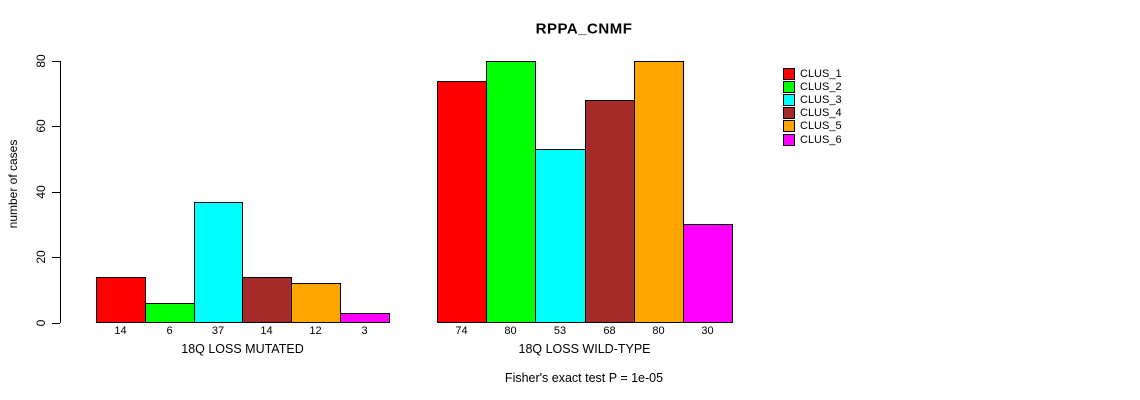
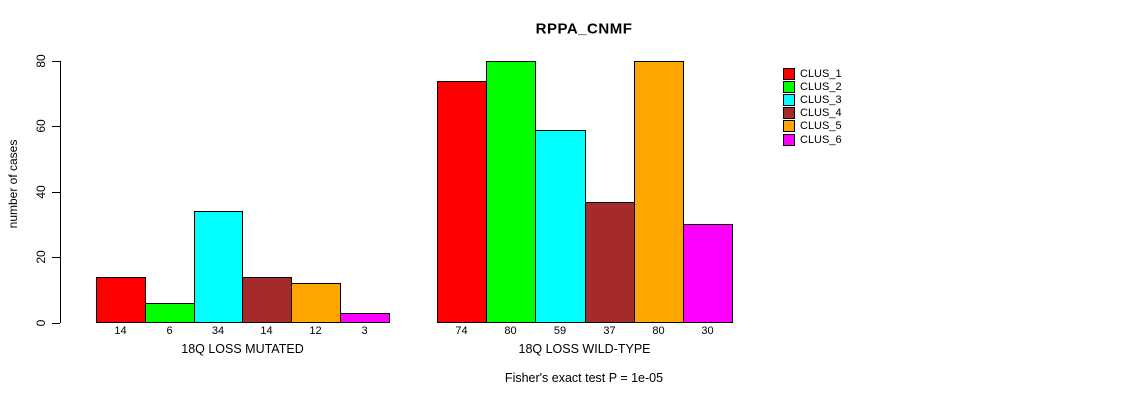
CLUS_3/18Q LOSS MUTATED: 37 -> 34
CLUS_3/18Q LOSS WILD-TYPE: 53 -> 59
CLUS_4/18Q LOSS WILD-TYPE: 68 -> 37
